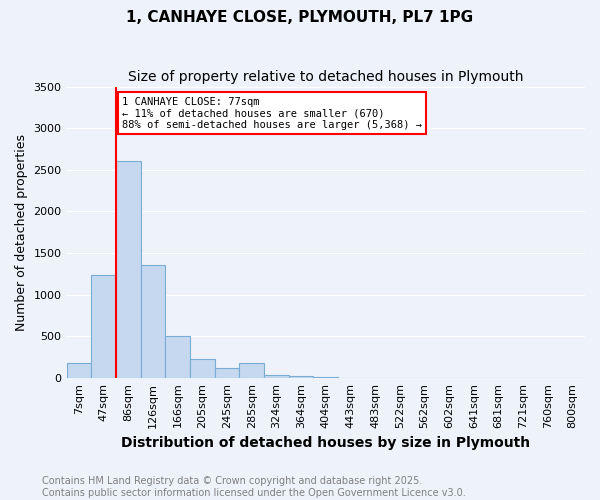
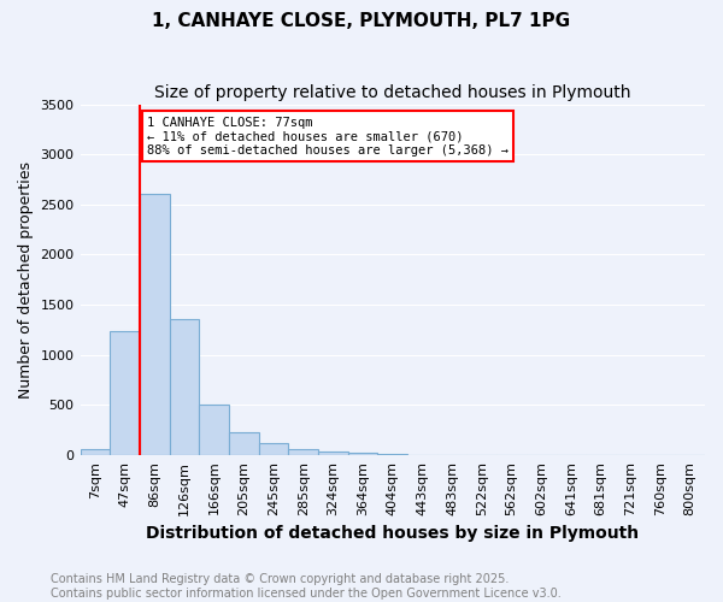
7sqm: 180 -> 60
285sqm: 180 -> 60
